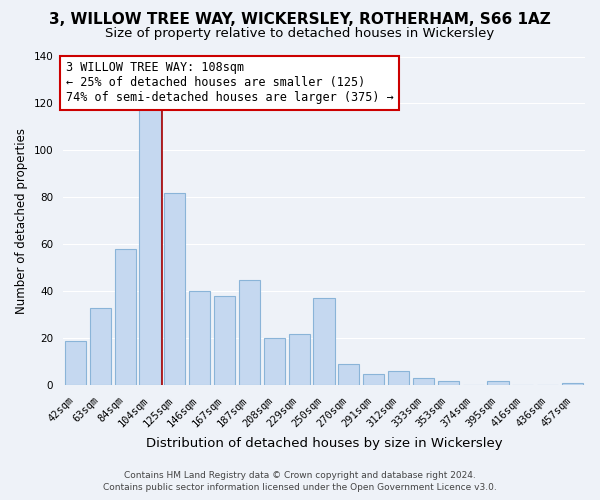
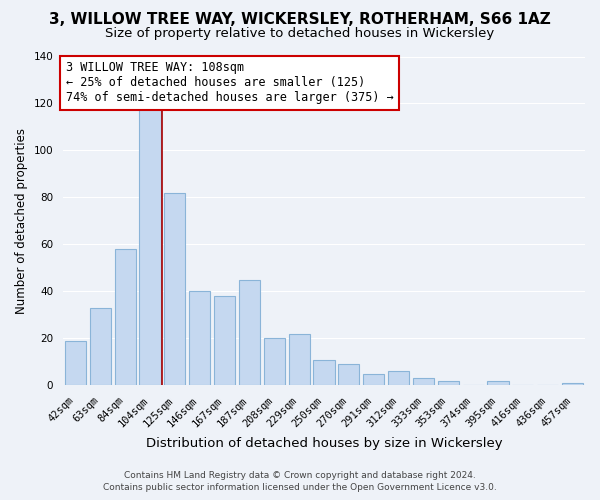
250sqm: 37 -> 11
